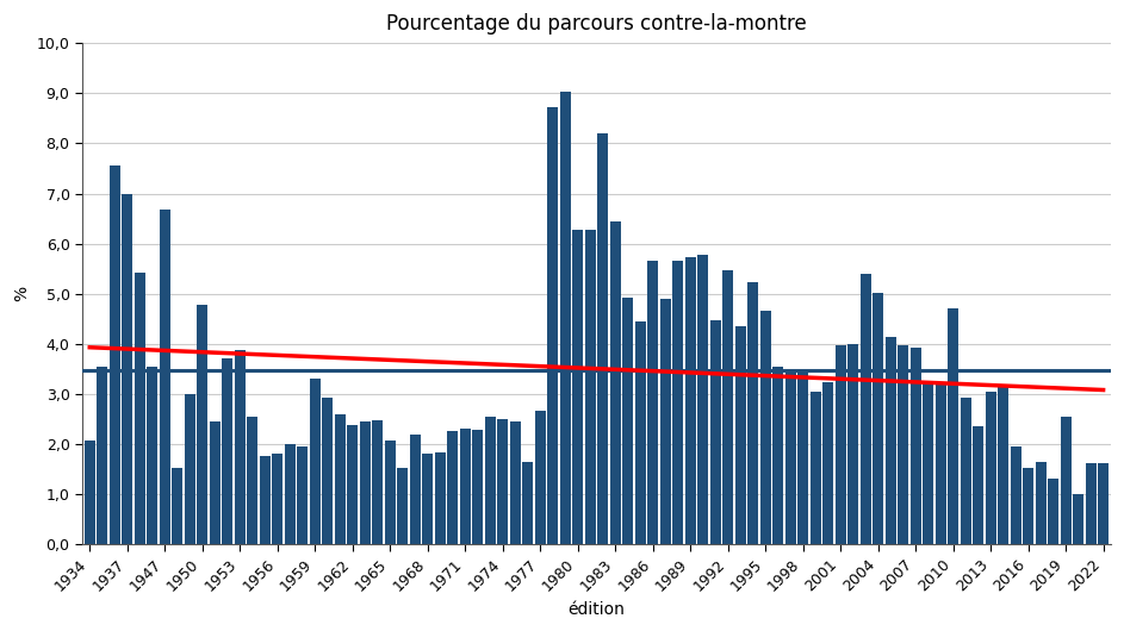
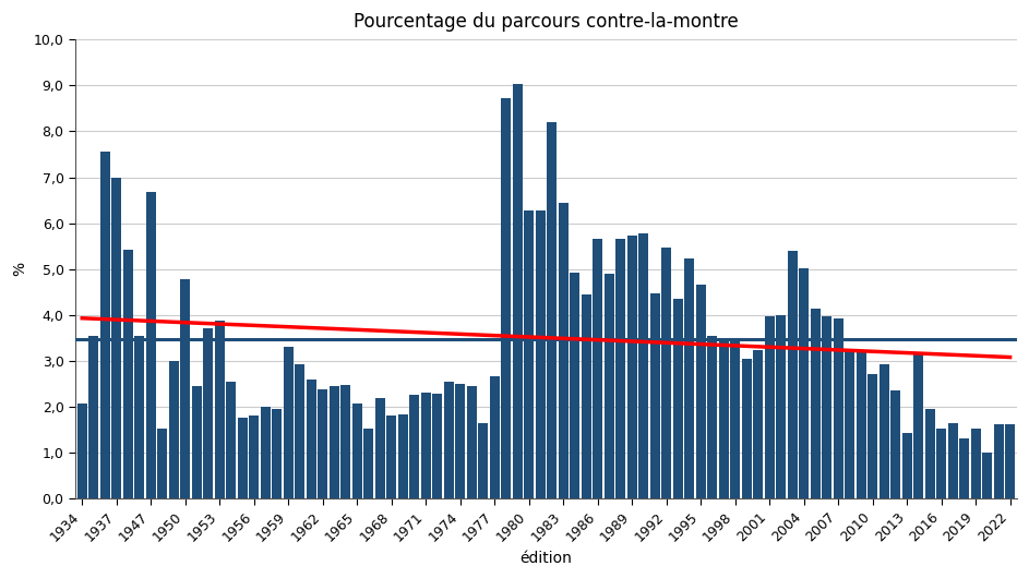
2010: 4,70 -> 2,72
2013: 3,05 -> 1,44
2019: 2,55 -> 1,53
